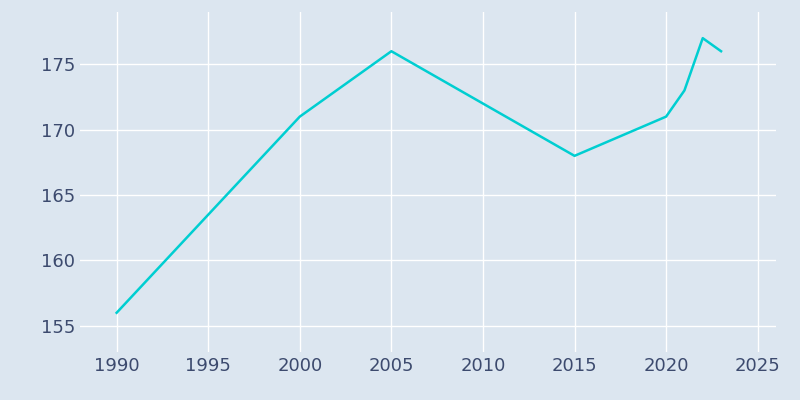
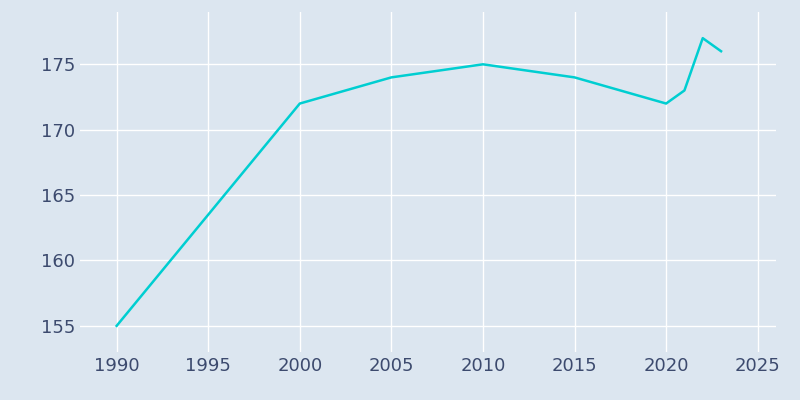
1990: 156 -> 155
2000: 171 -> 172
2005: 176 -> 174
2010: 172 -> 175
2015: 168 -> 174
2020: 171 -> 172
